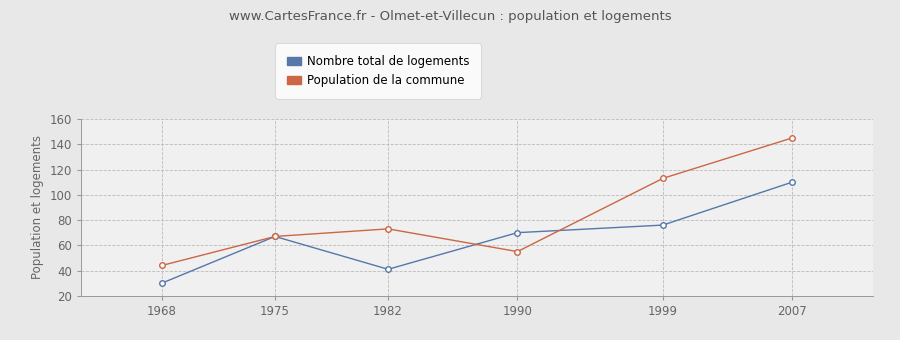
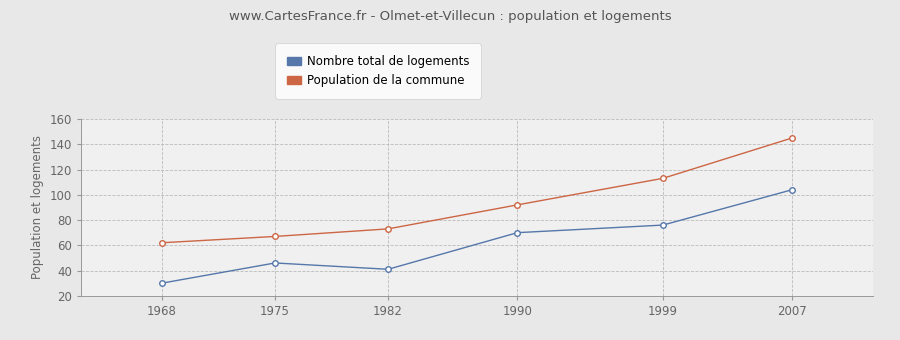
Population de la commune/1968: 44 -> 62
Nombre total de logements/1975: 67 -> 46
Population de la commune/1990: 55 -> 92
Nombre total de logements/2007: 110 -> 104
